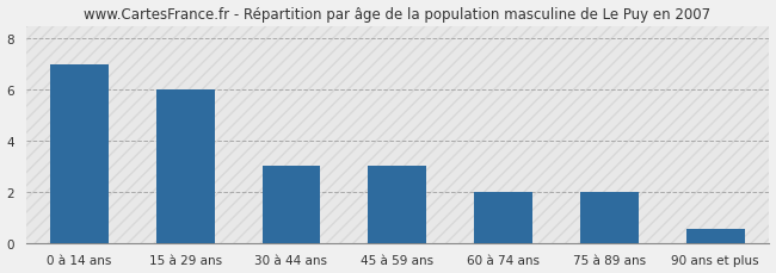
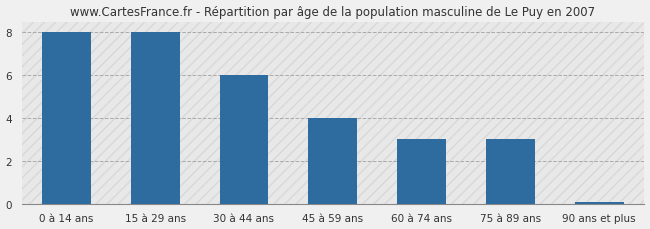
0 à 14 ans: 7.00 -> 8.00
15 à 29 ans: 6.00 -> 8.00
30 à 44 ans: 3.00 -> 6.00
45 à 59 ans: 3.00 -> 4.00
60 à 74 ans: 2.00 -> 3.00
75 à 89 ans: 2.00 -> 3.00
90 ans et plus: 0.55 -> 0.07
